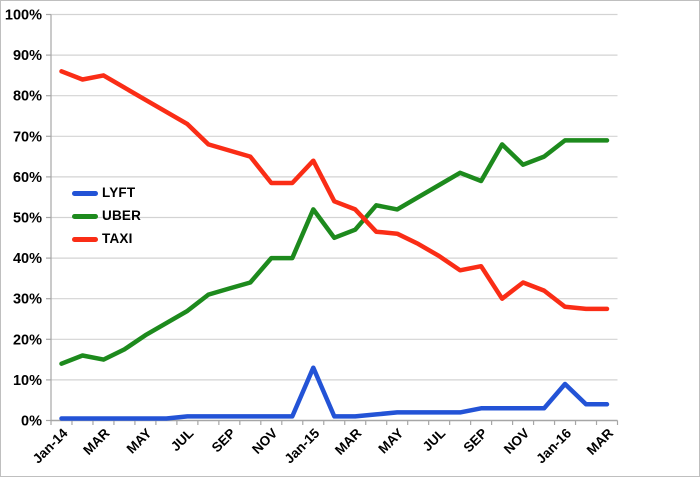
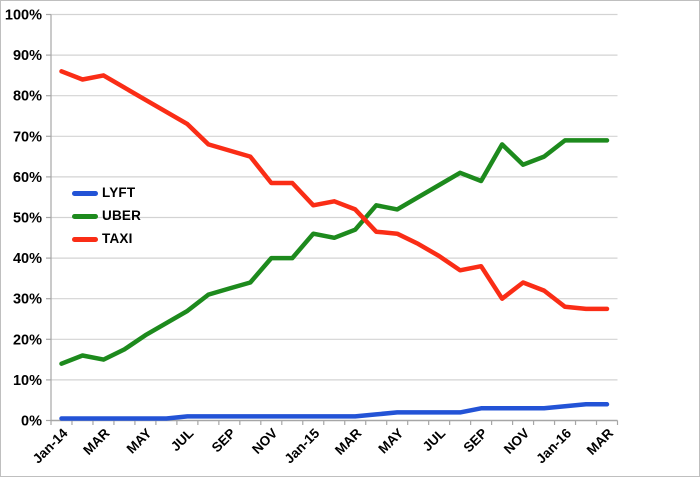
LYFT/Jan-15: 13% -> 1%
UBER/Jan-15: 52% -> 46%
TAXI/Jan-15: 64% -> 53%
LYFT/Jan-16: 9% -> 4%
